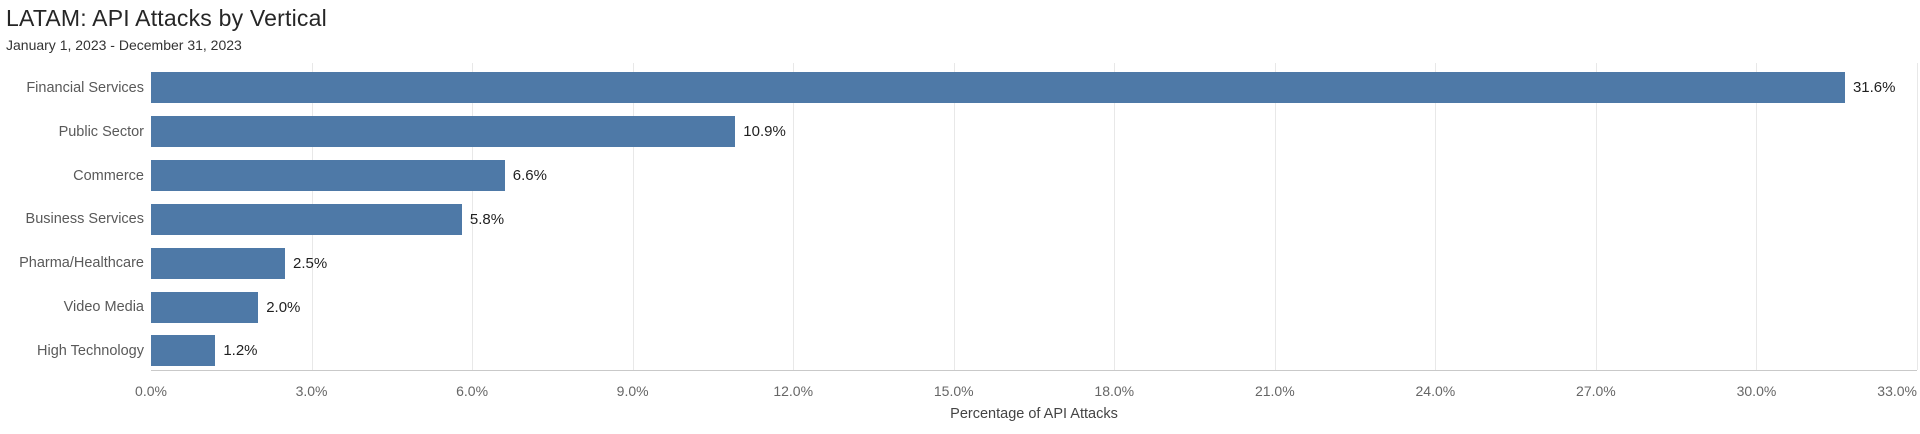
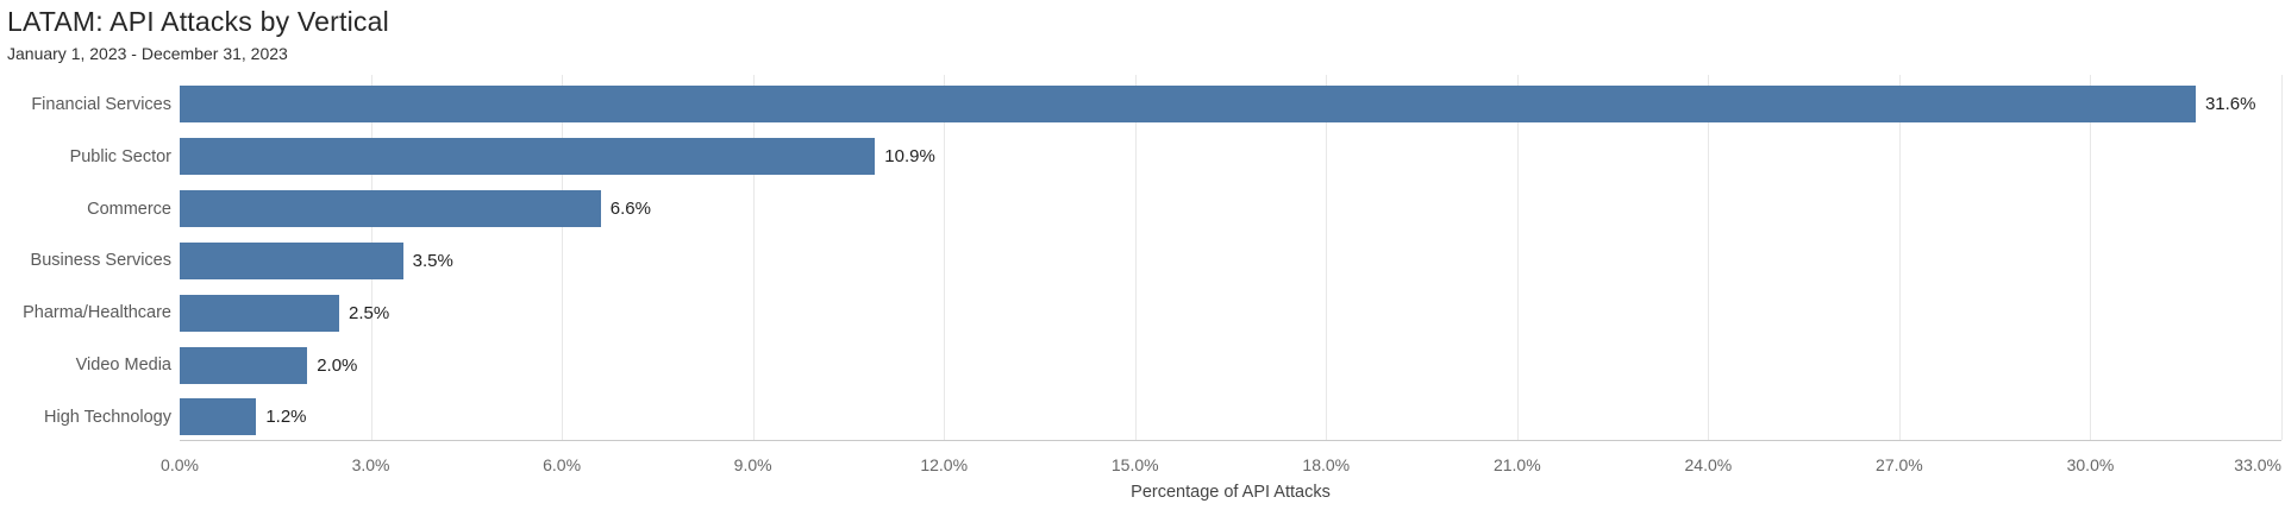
Business Services: 5.8% -> 3.5%
